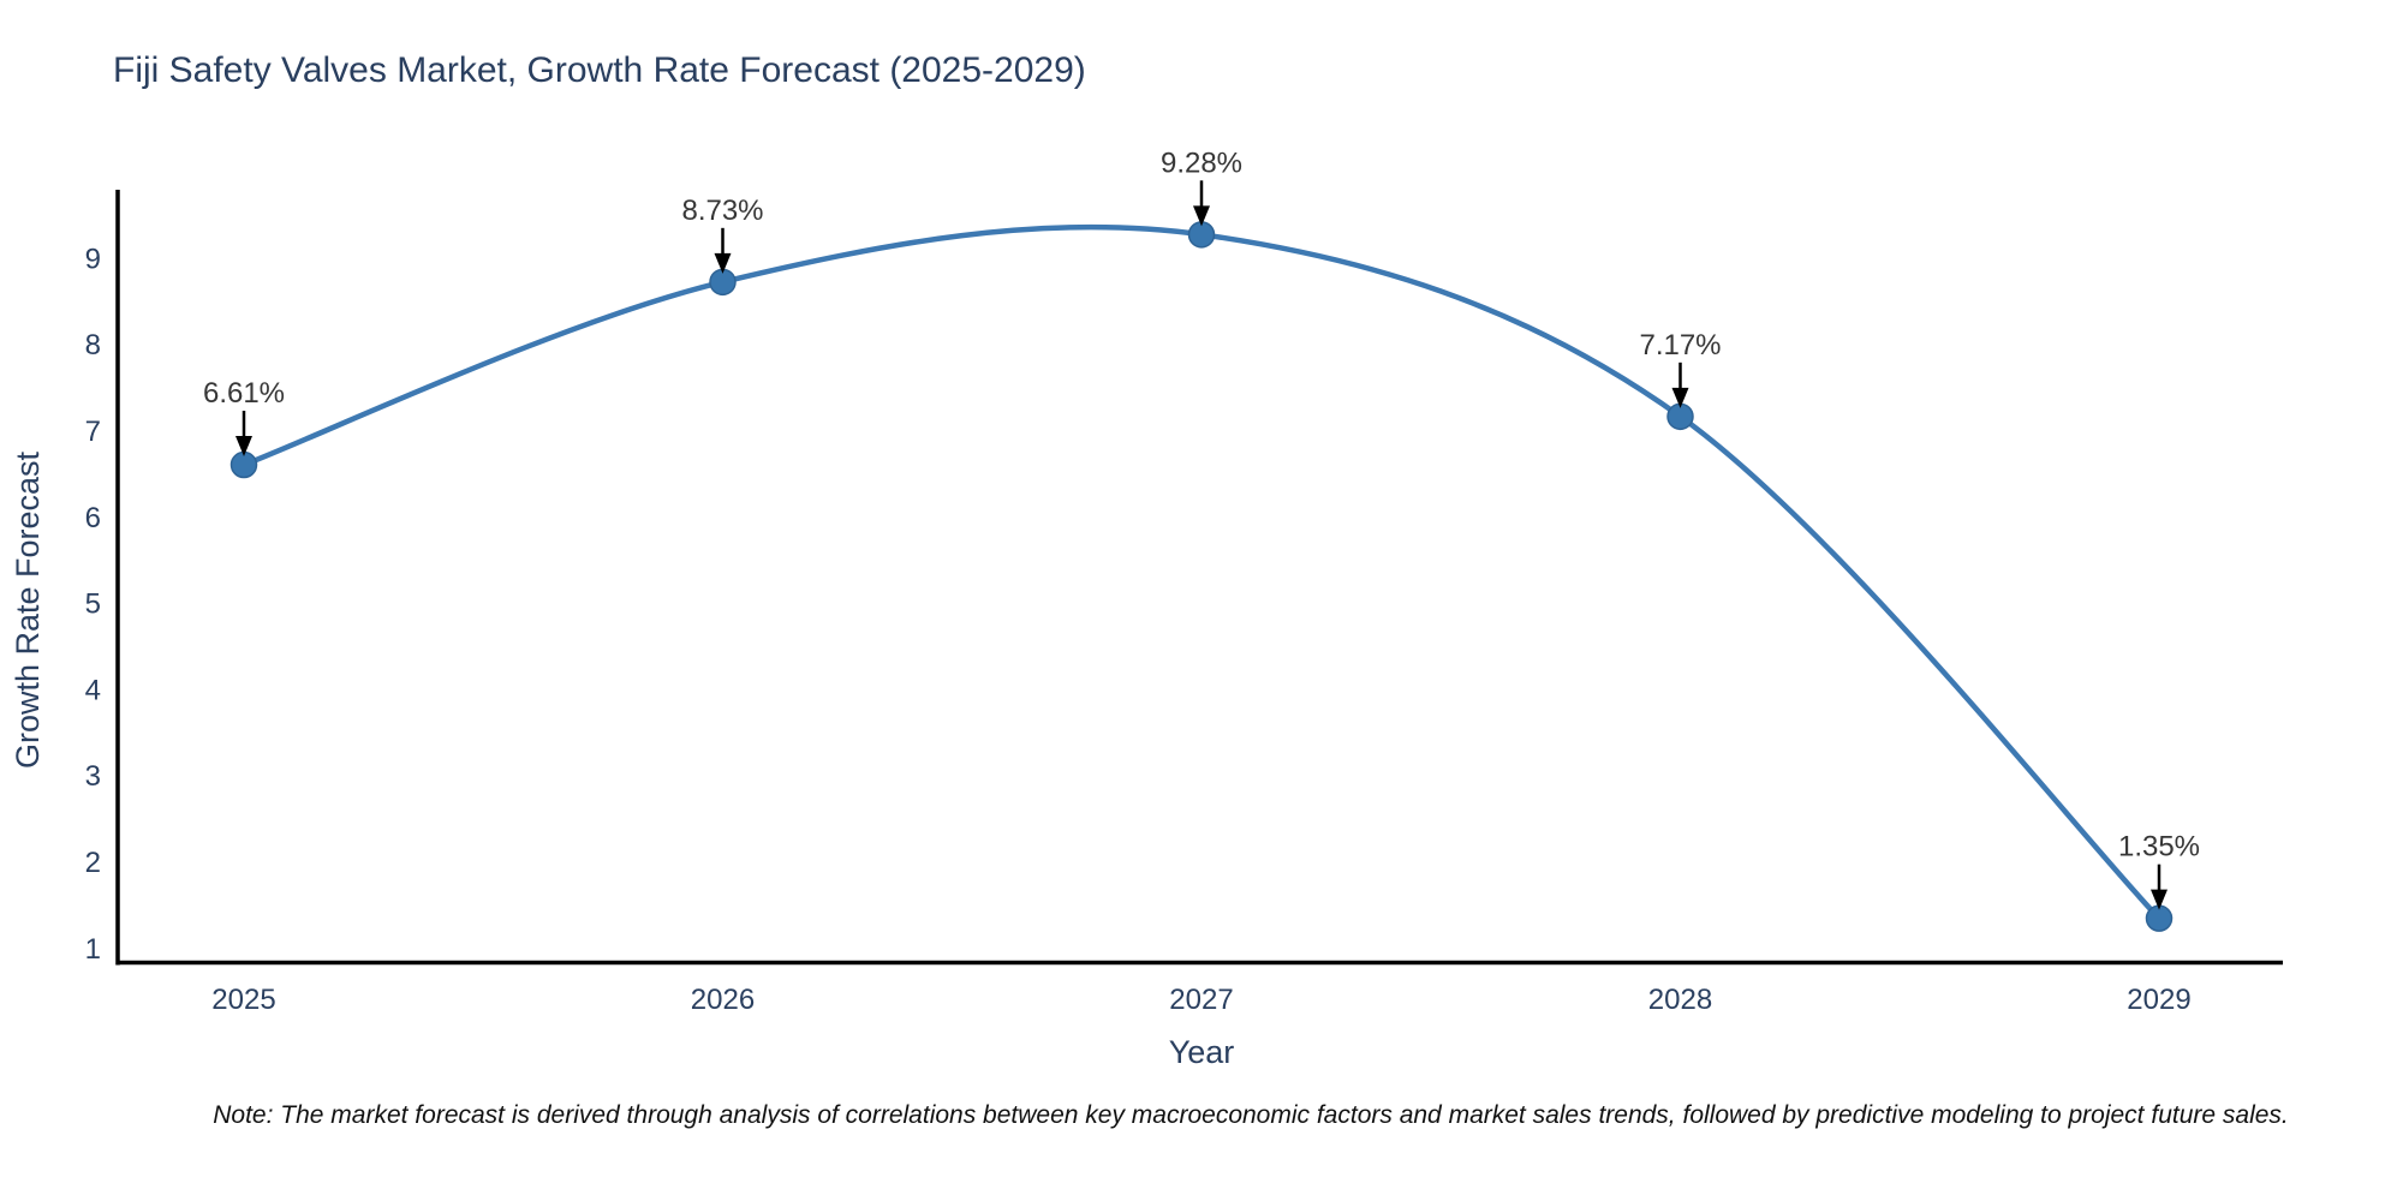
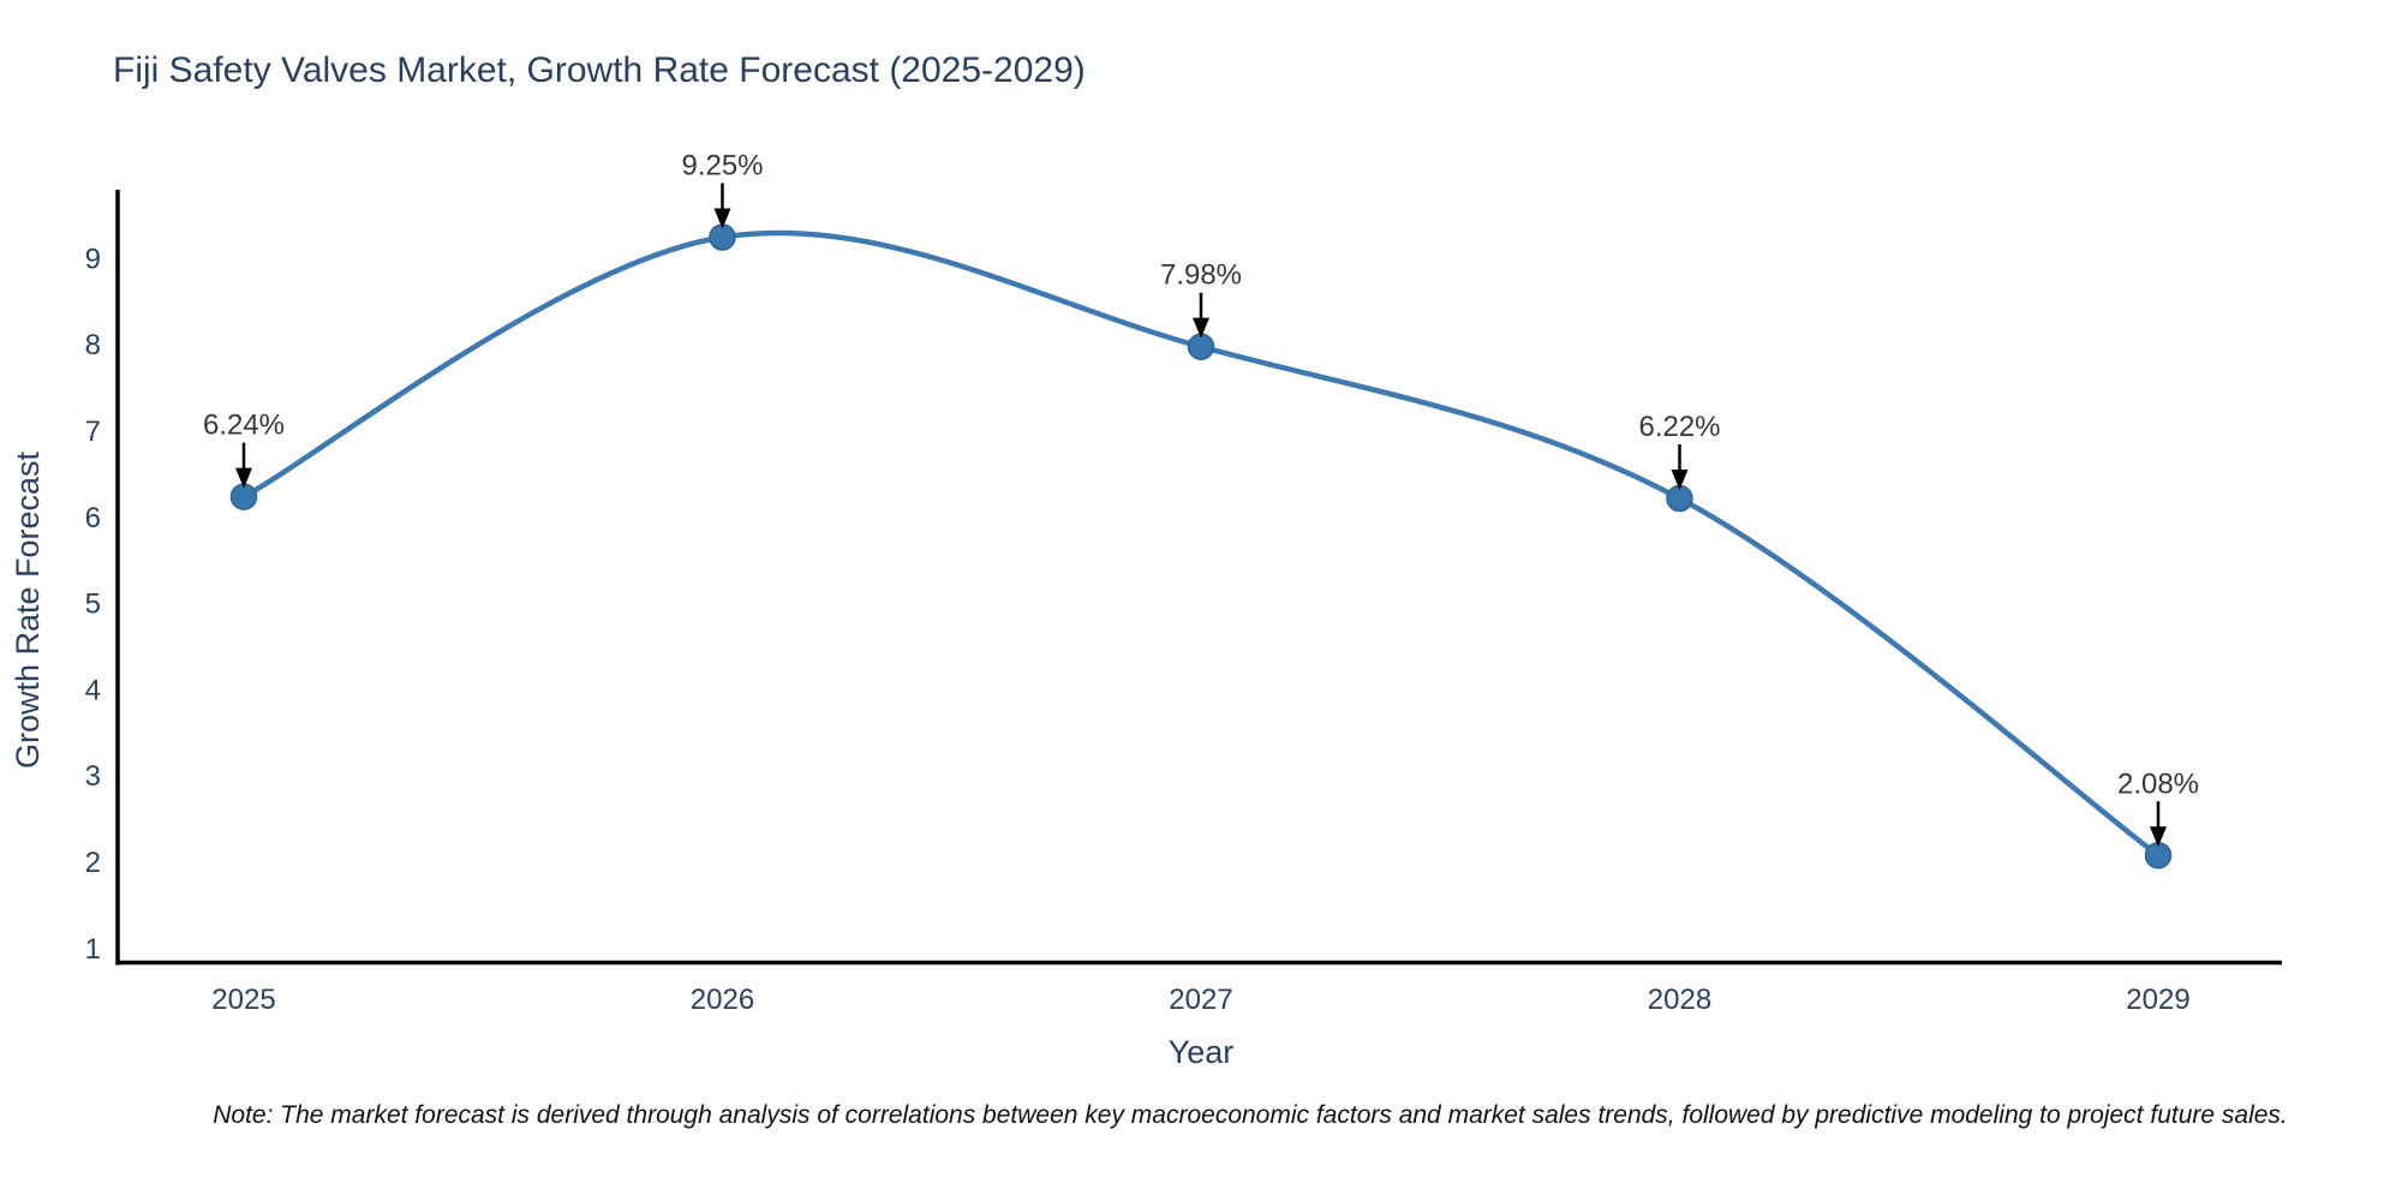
2025: 6.61% -> 6.24%
2026: 8.73% -> 9.25%
2027: 9.28% -> 7.98%
2028: 7.17% -> 6.22%
2029: 1.35% -> 2.08%
